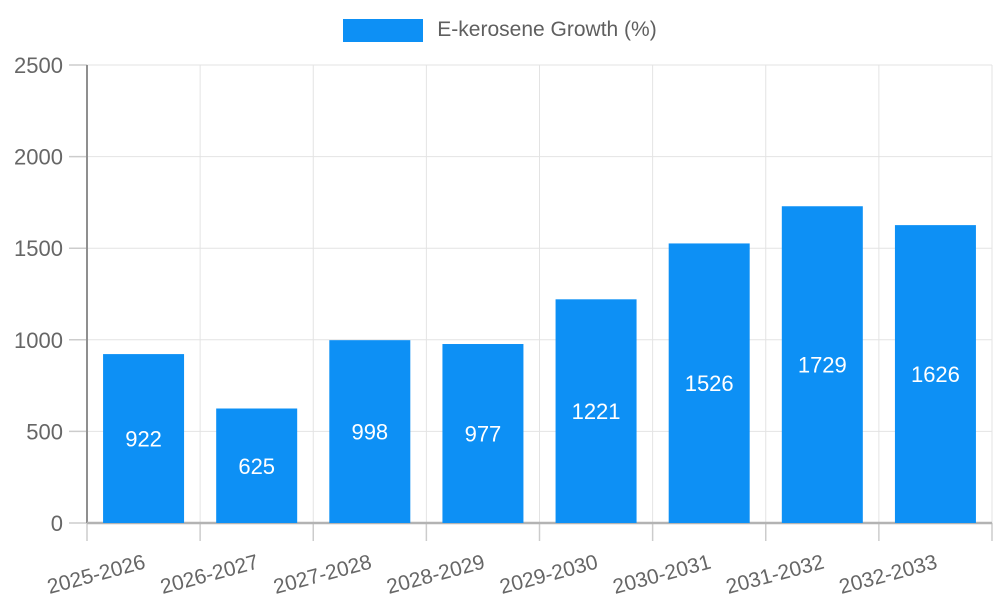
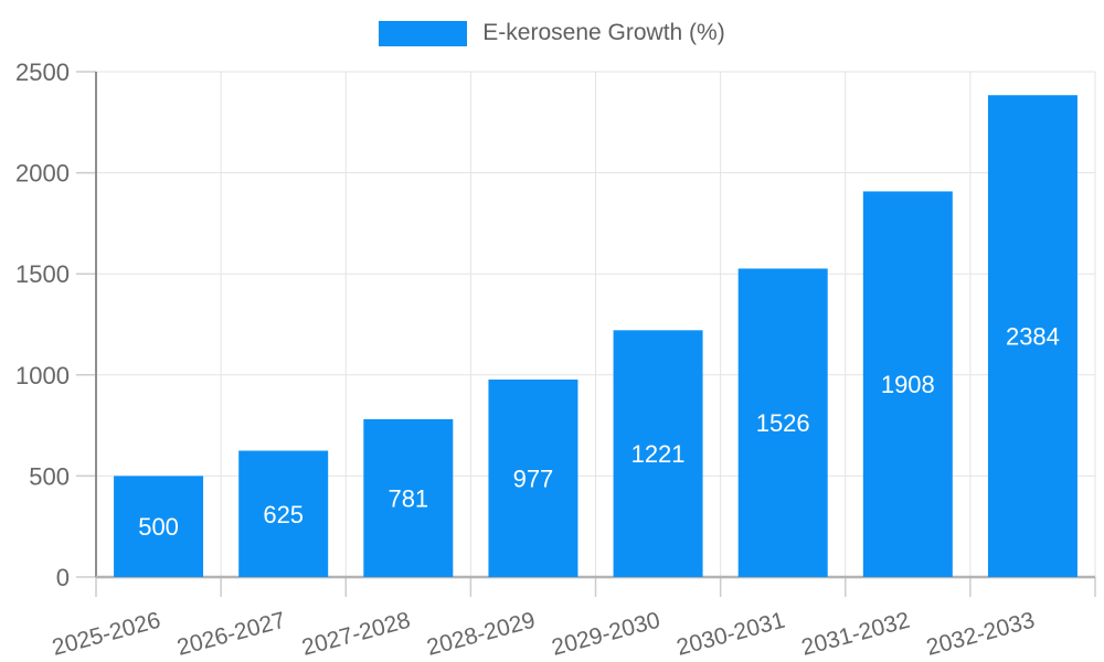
2025-2026: 922 -> 500
2027-2028: 998 -> 781
2031-2032: 1729 -> 1908
2032-2033: 1626 -> 2384
